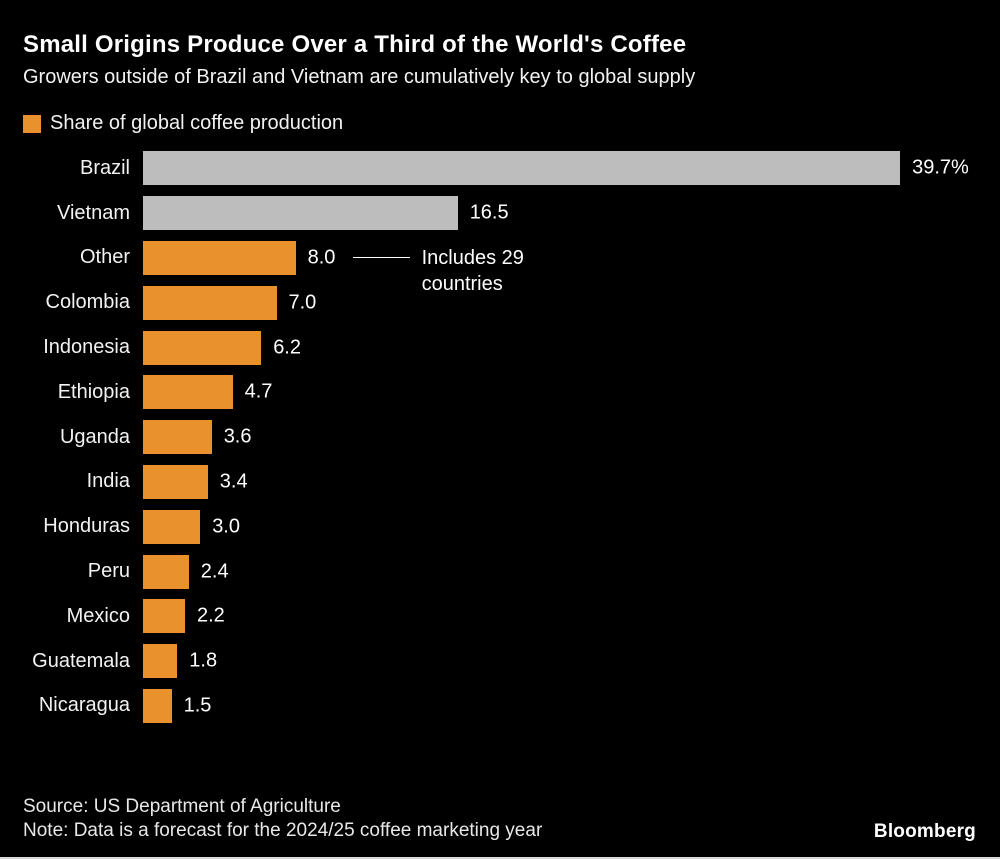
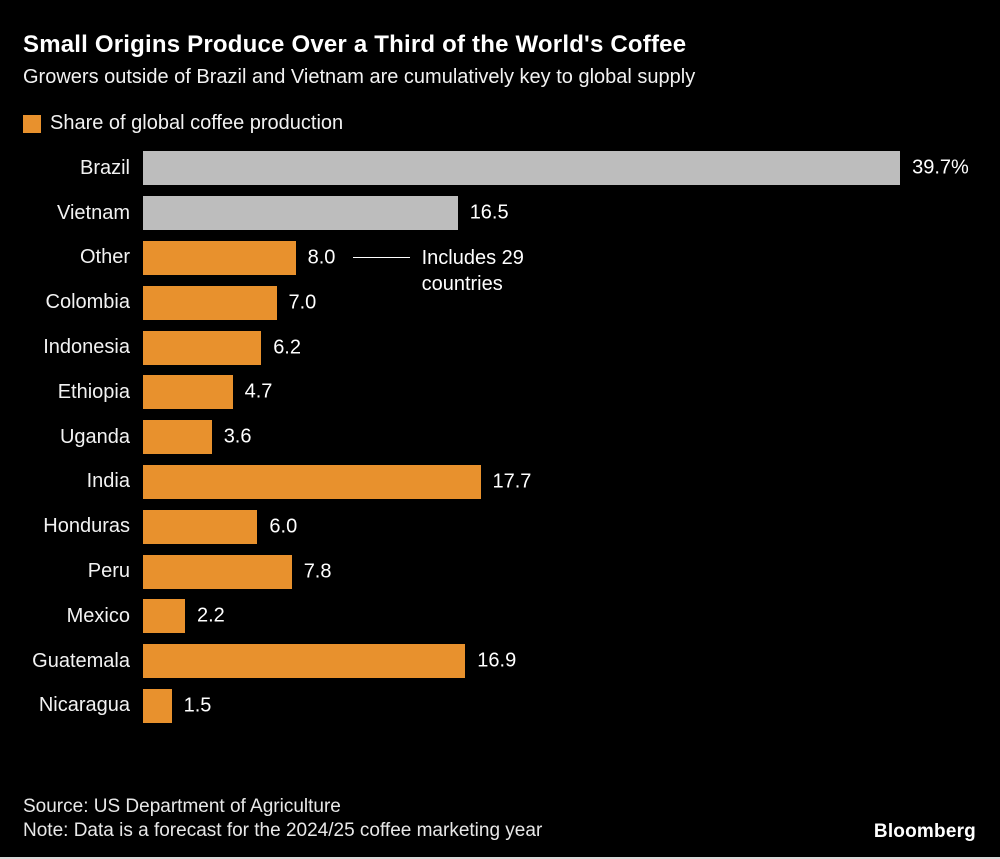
India: 3.4 -> 17.7
Honduras: 3.0 -> 6.0
Peru: 2.4 -> 7.8
Guatemala: 1.8 -> 16.9
